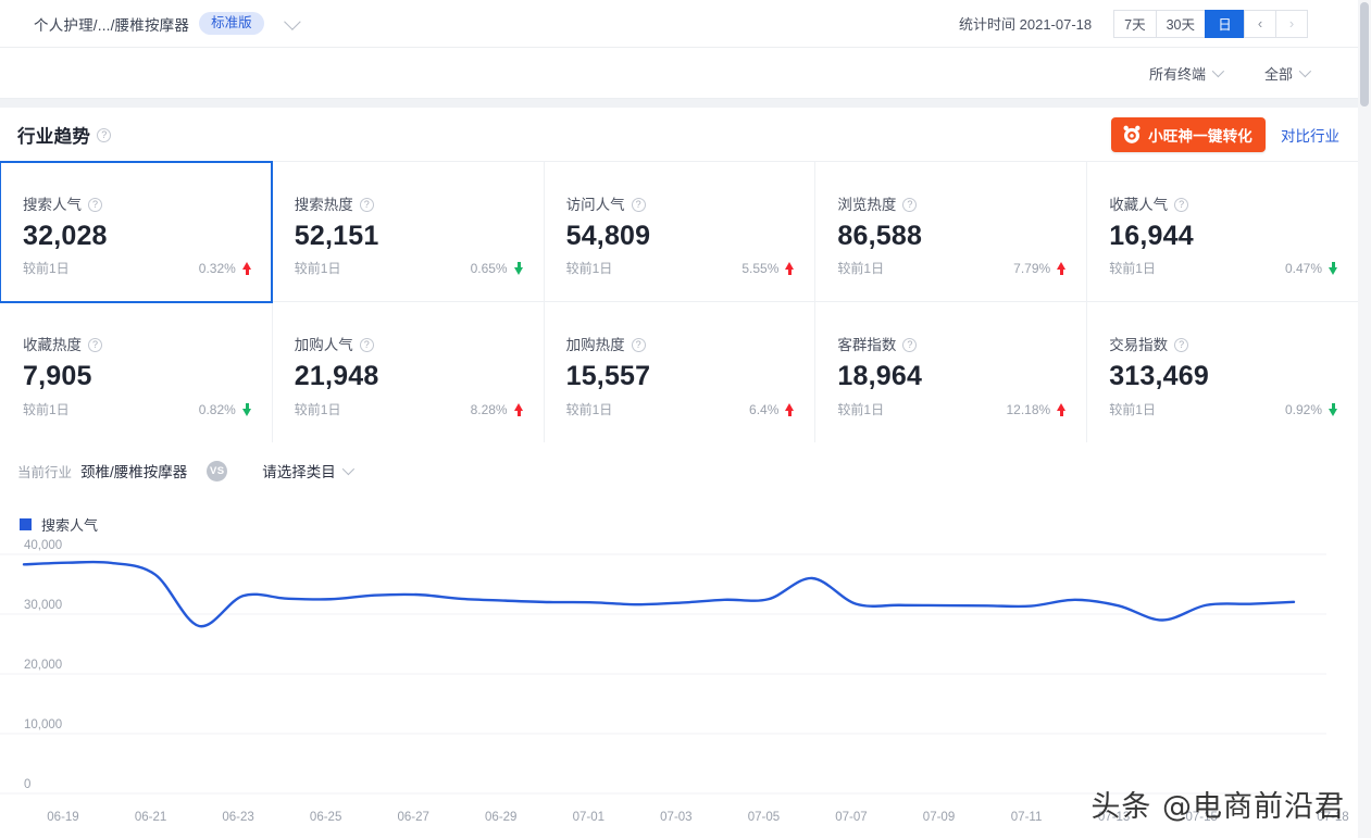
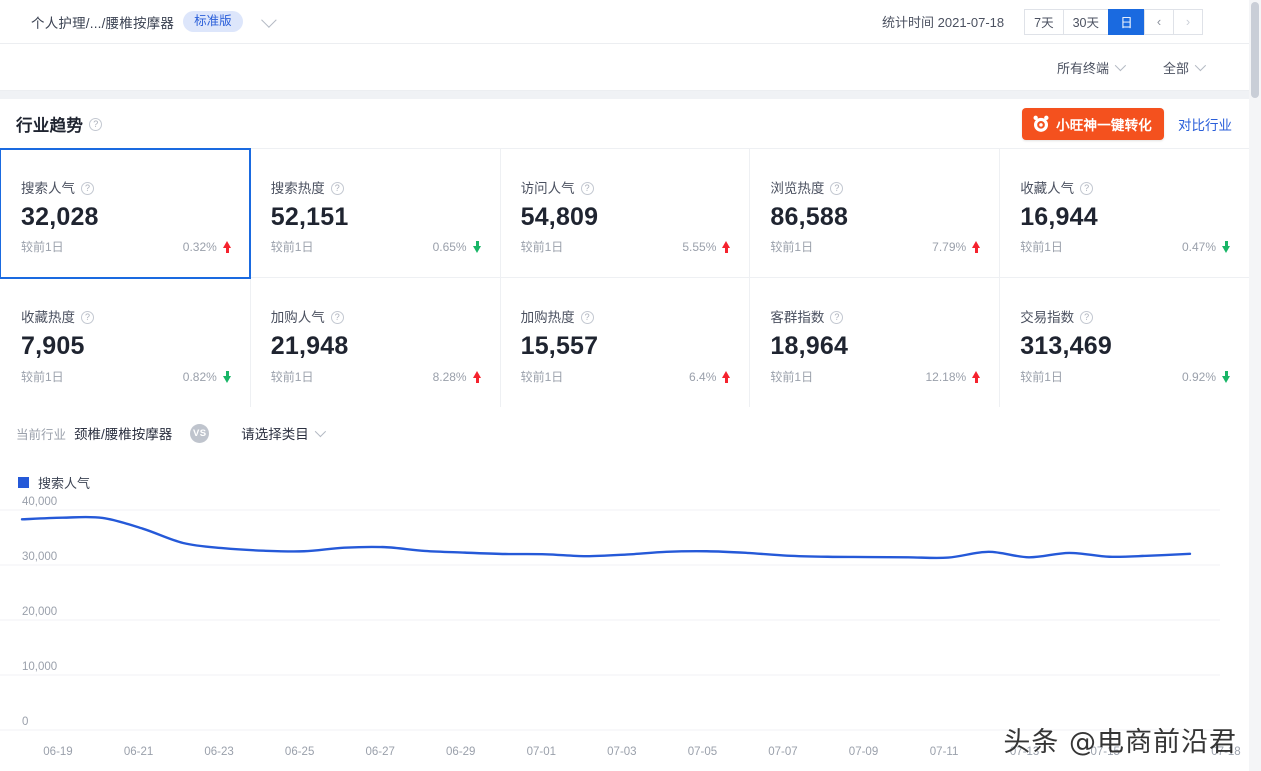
06-23: 28000 -> 34000
07-07: 36000 -> 32000
07-15: 29000 -> 32000
